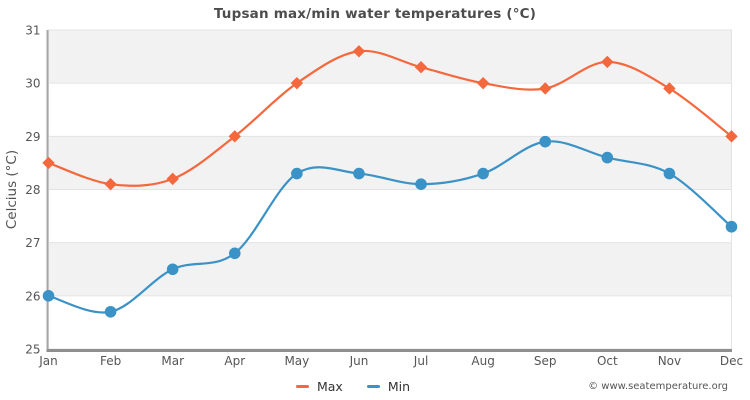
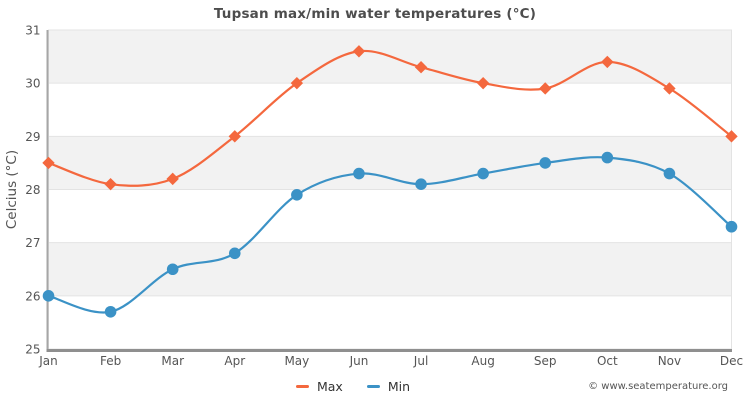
Min/May: 28.3 -> 27.9
Min/Sep: 28.9 -> 28.5
